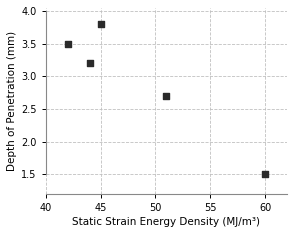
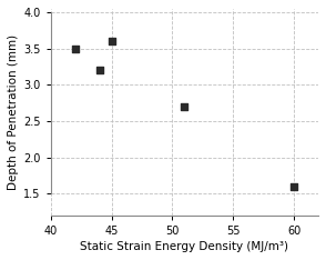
45: 3.8 -> 3.6
60: 1.5 -> 1.6
